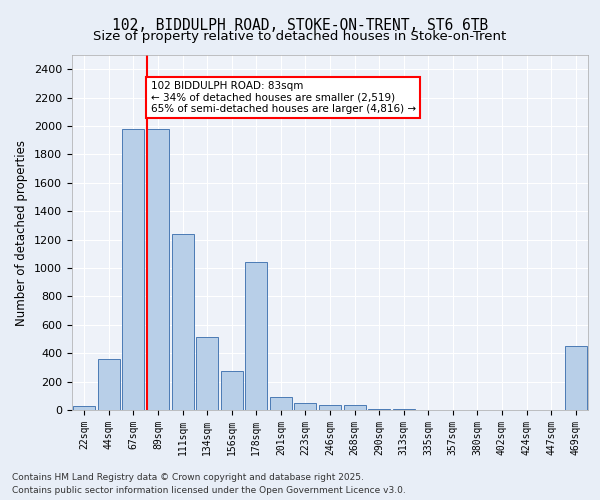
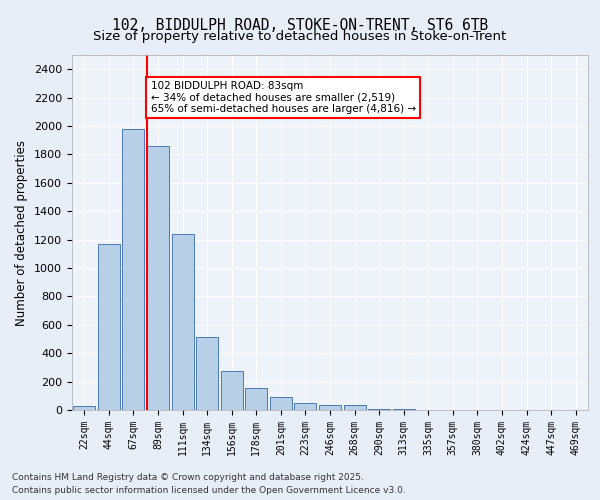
44sqm: 360 -> 1170
89sqm: 1980 -> 1860
178sqm: 1040 -> 160
469sqm: 450 -> 0
